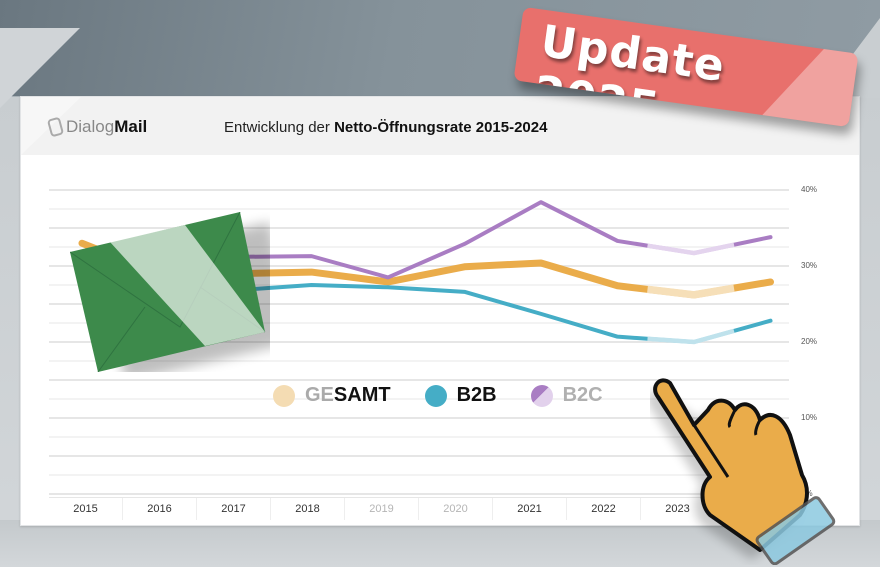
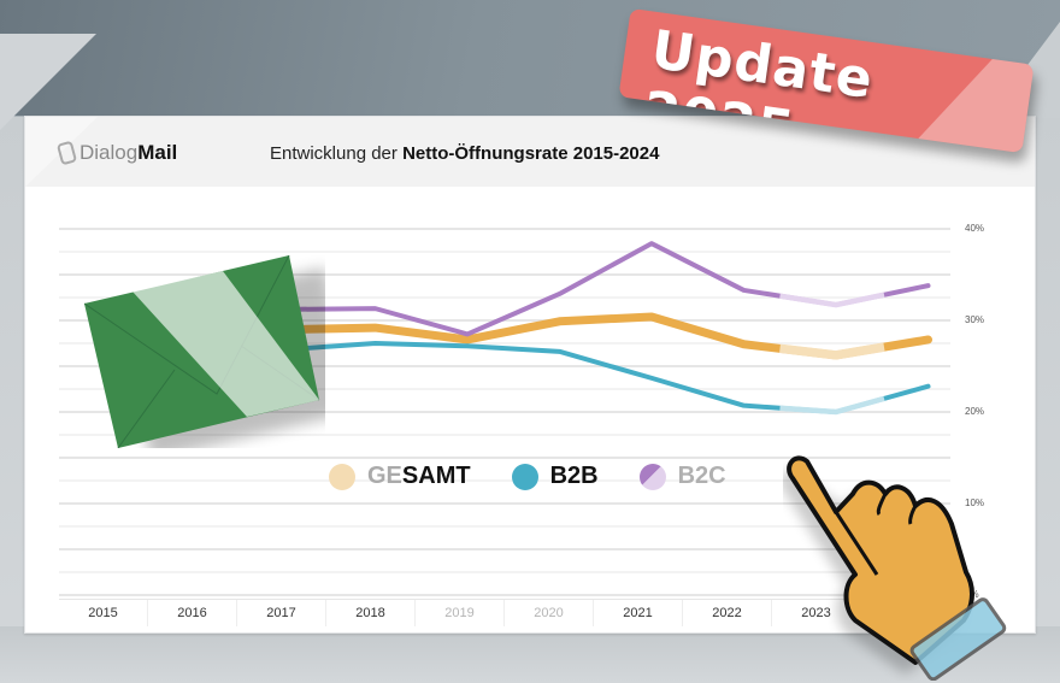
GESAMT/2015: 33% -> 29%
